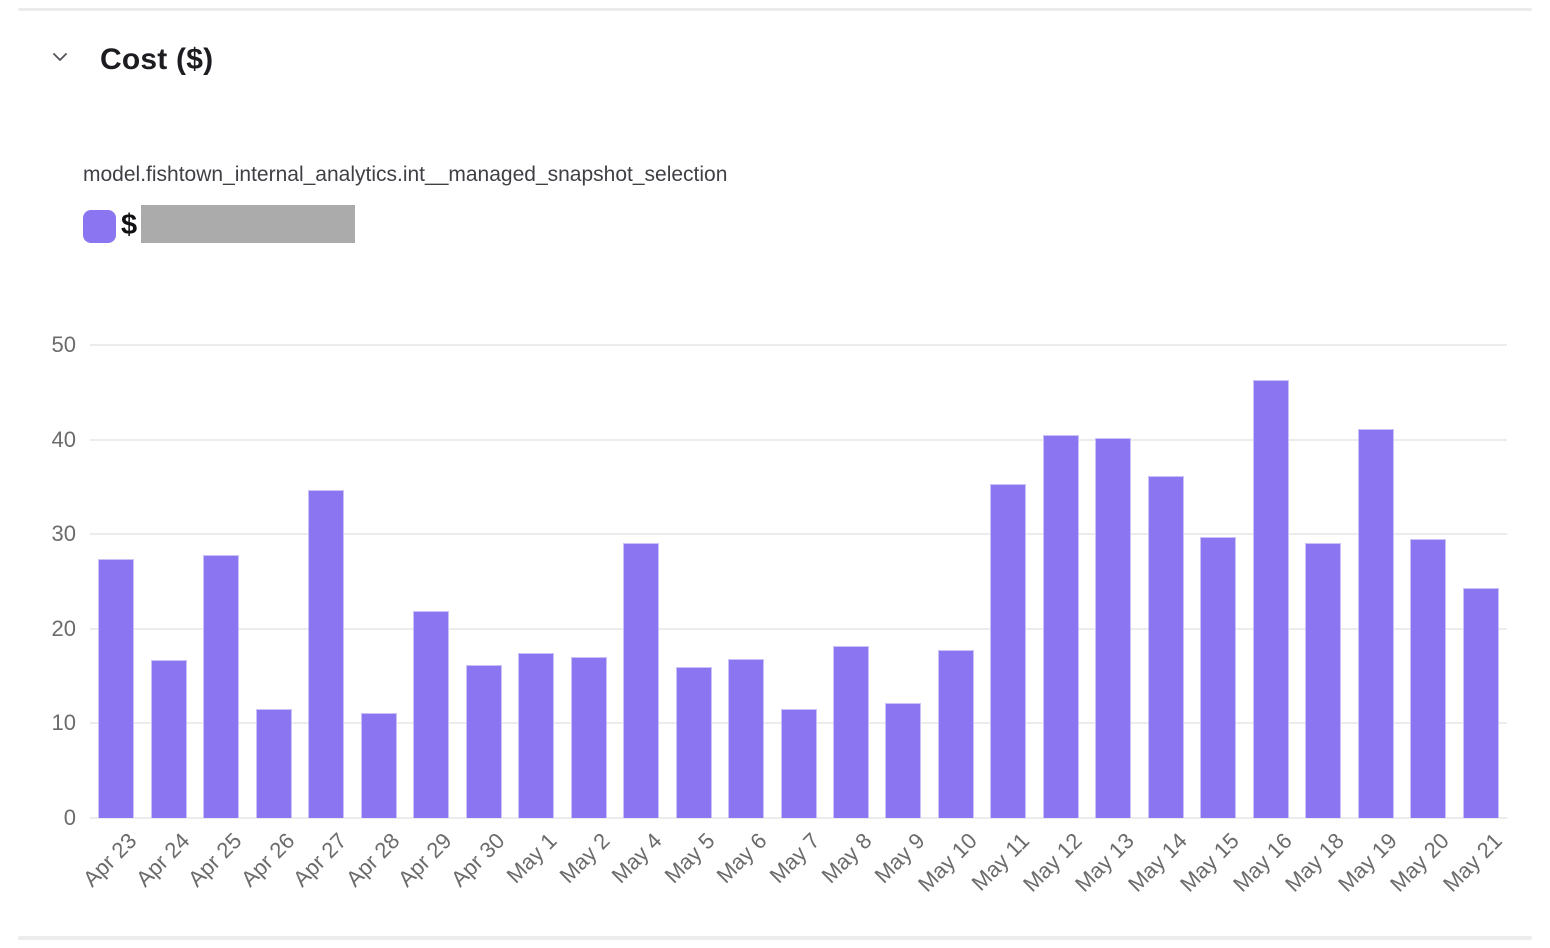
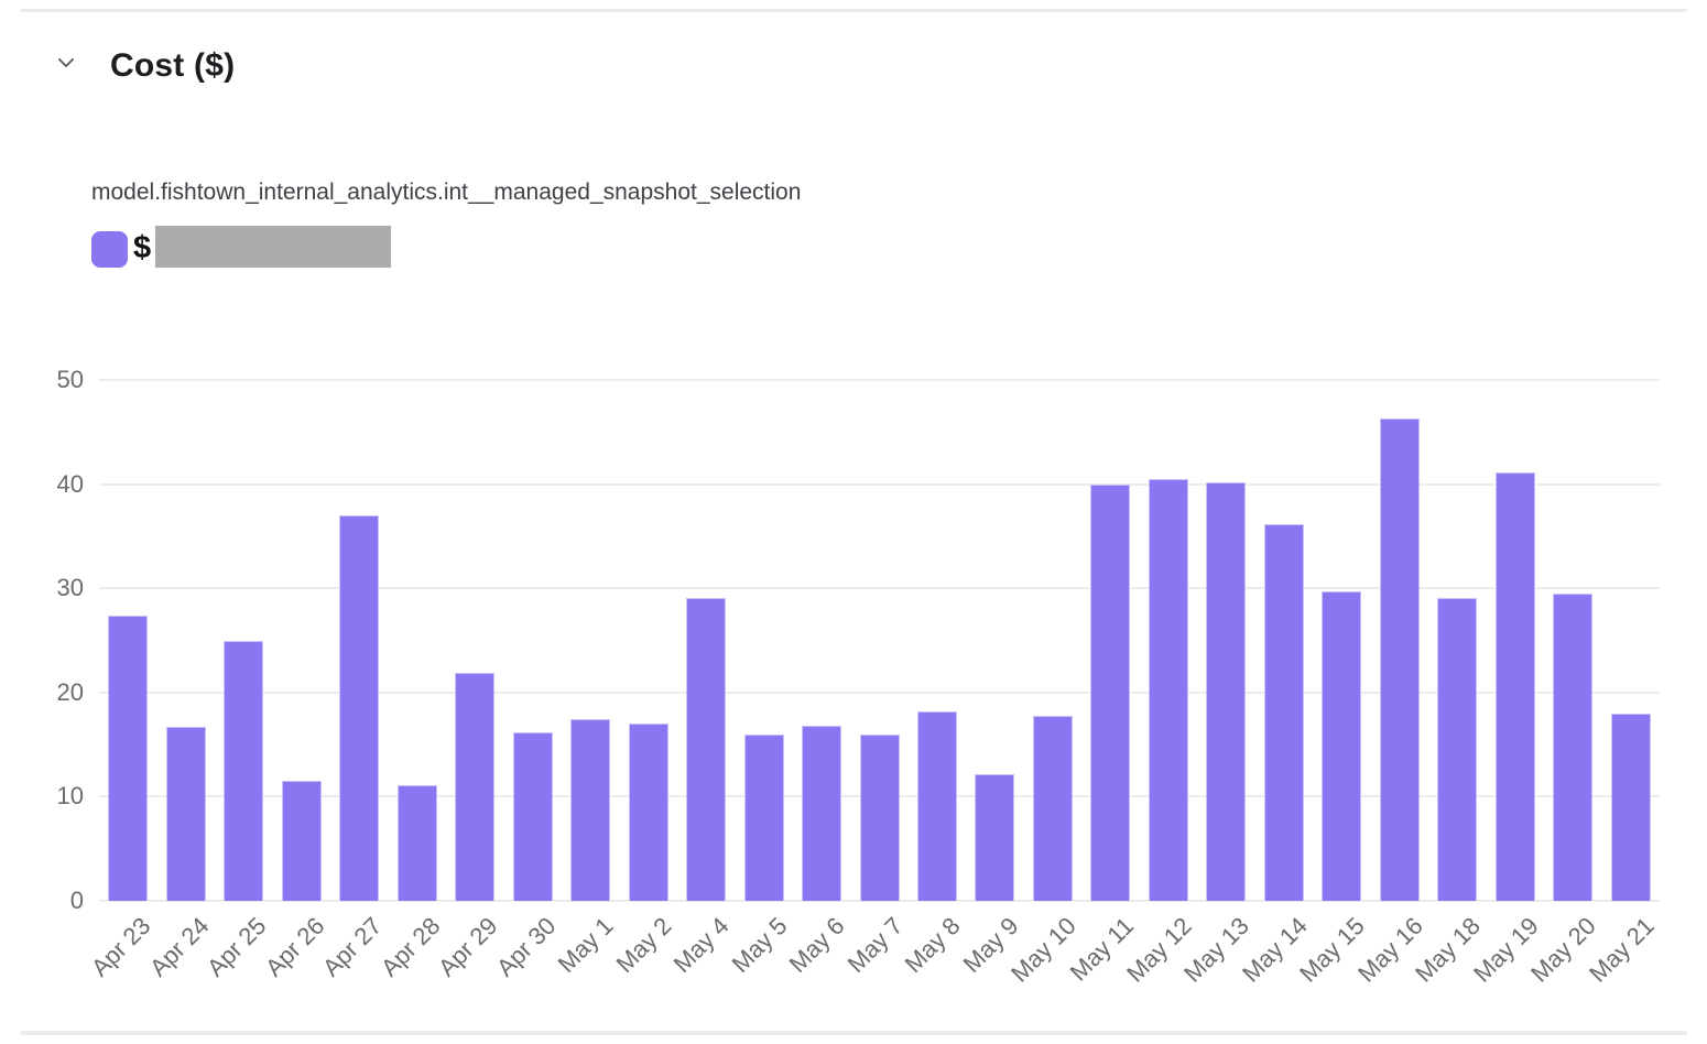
Apr 25: 28 -> 25
Apr 27: 35 -> 37
May 7: 12 -> 16
May 11: 35 -> 40
May 21: 24 -> 18
